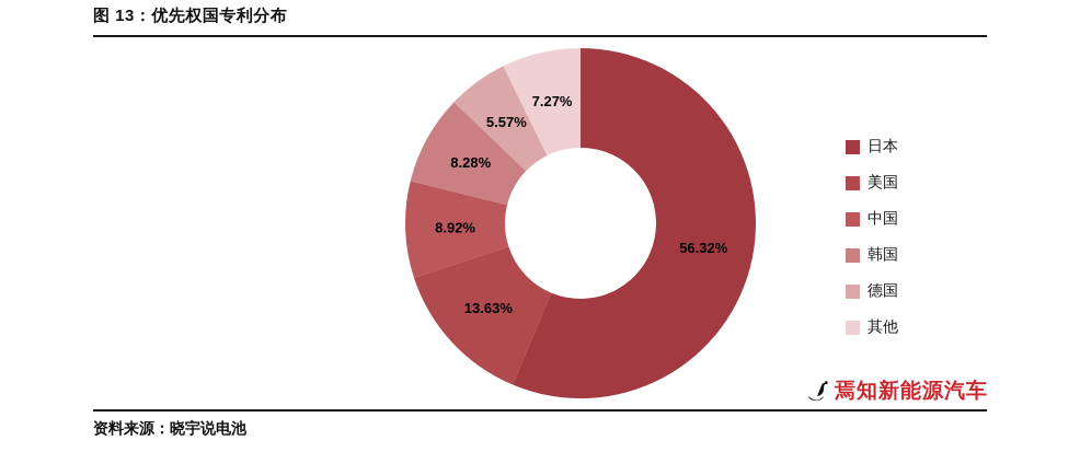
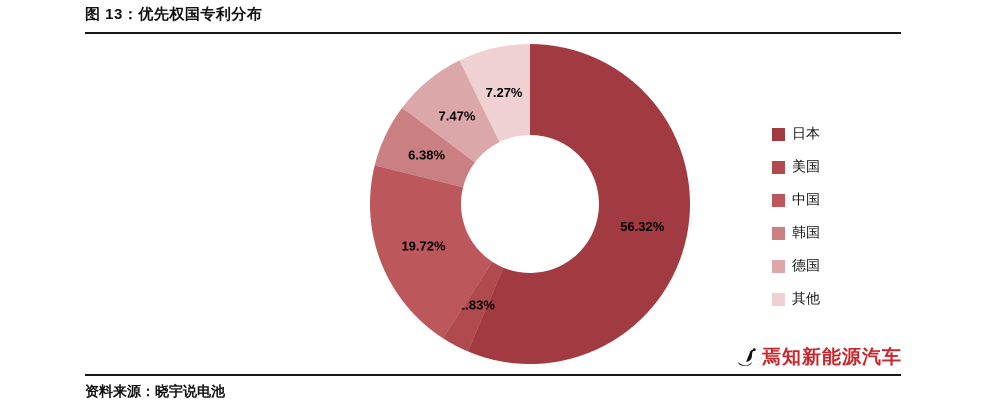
美国: 13.63% -> 2.83%
中国: 8.92% -> 19.72%
韩国: 8.28% -> 6.38%
德国: 5.57% -> 7.47%
